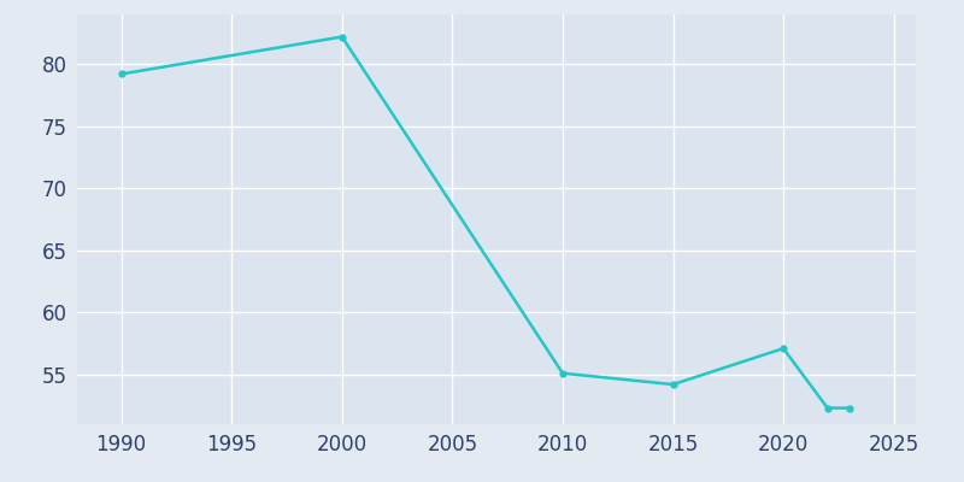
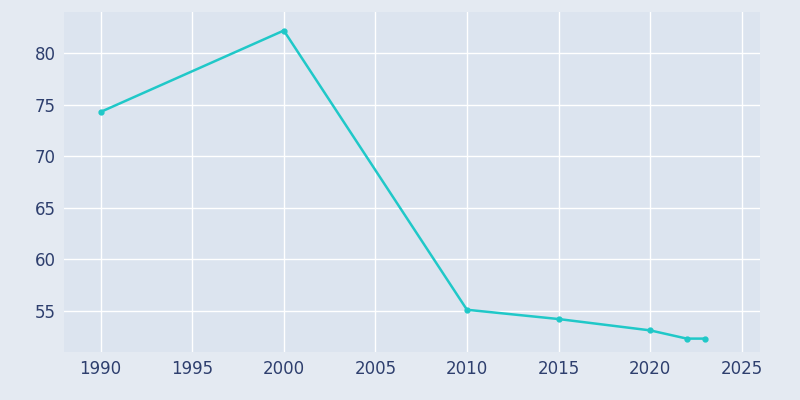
1990: 79.2 -> 74.3
2020: 57.1 -> 53.1
